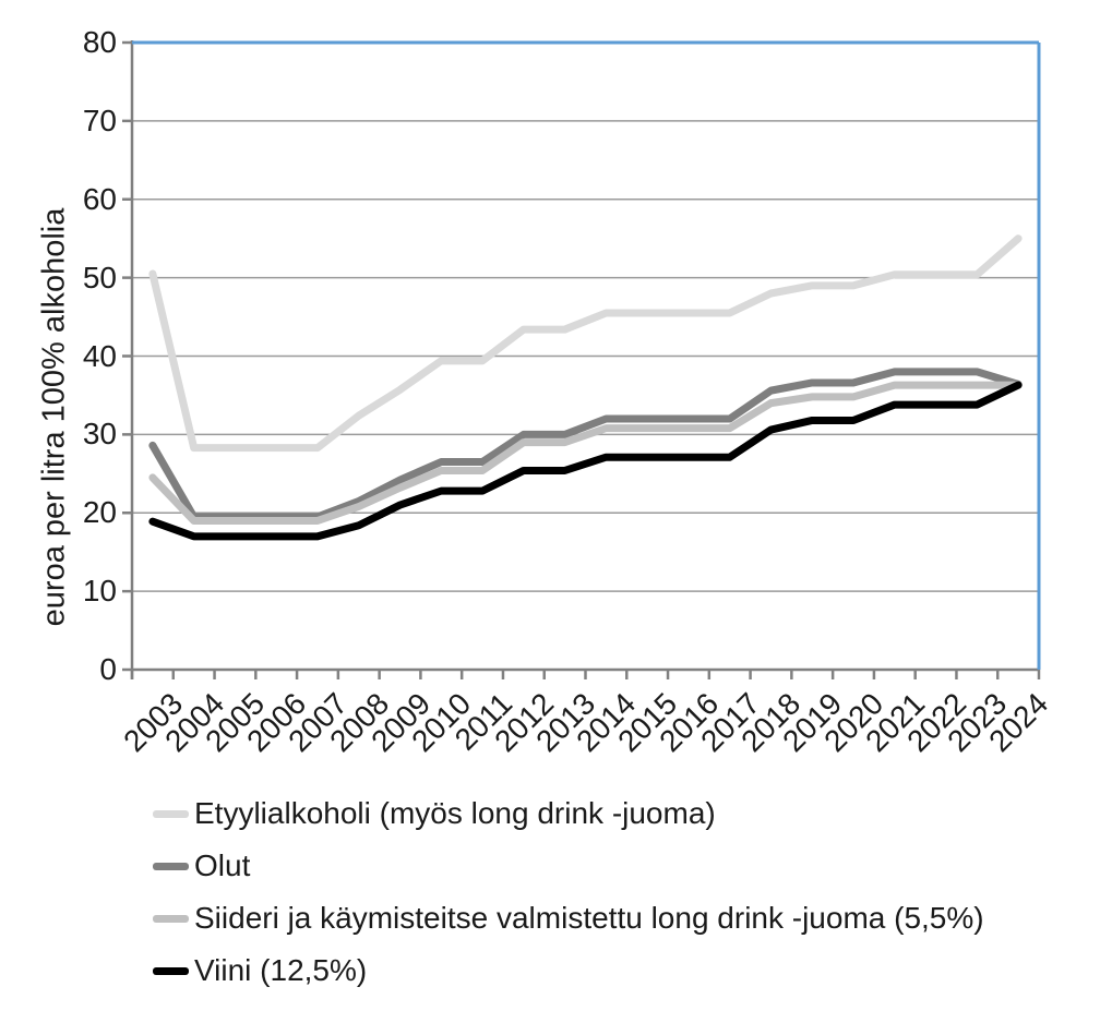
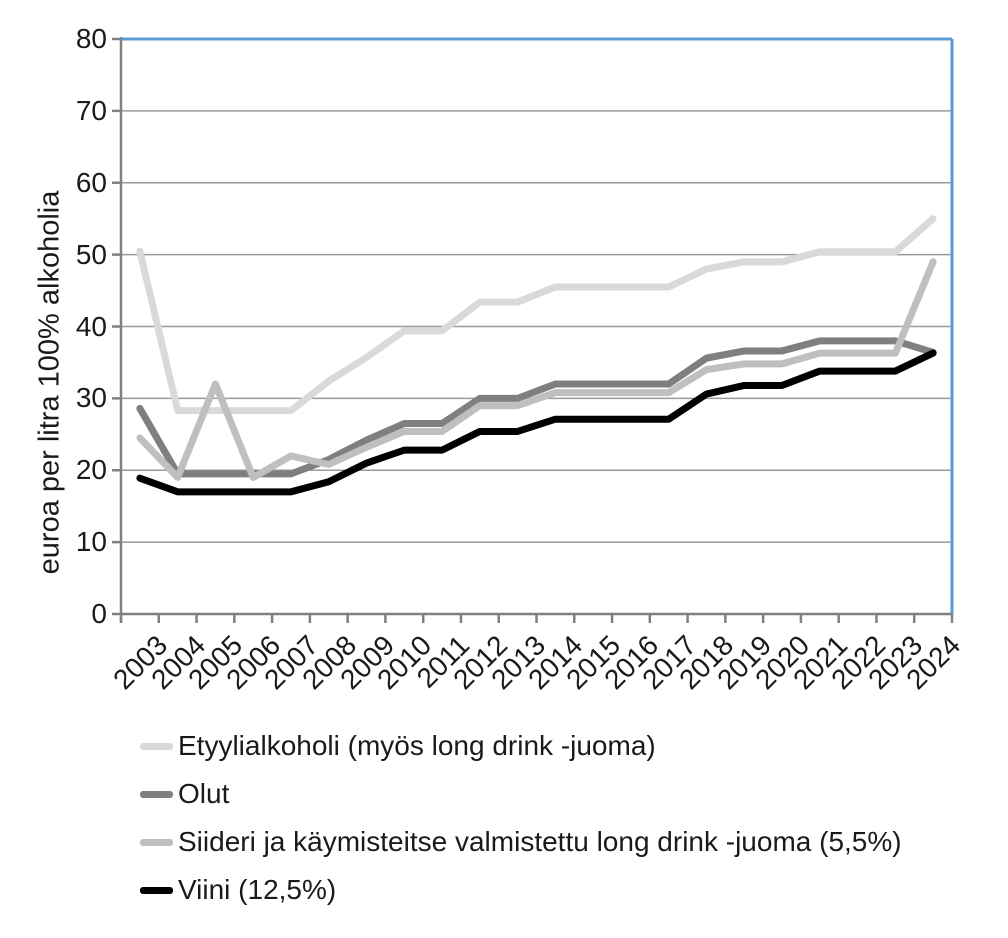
Siideri ja käymisteitse valmistettu long drink -juoma (5,5%)/2005: 19 -> 32
Siideri ja käymisteitse valmistettu long drink -juoma (5,5%)/2007: 19 -> 22
Siideri ja käymisteitse valmistettu long drink -juoma (5,5%)/2024: 36 -> 49
